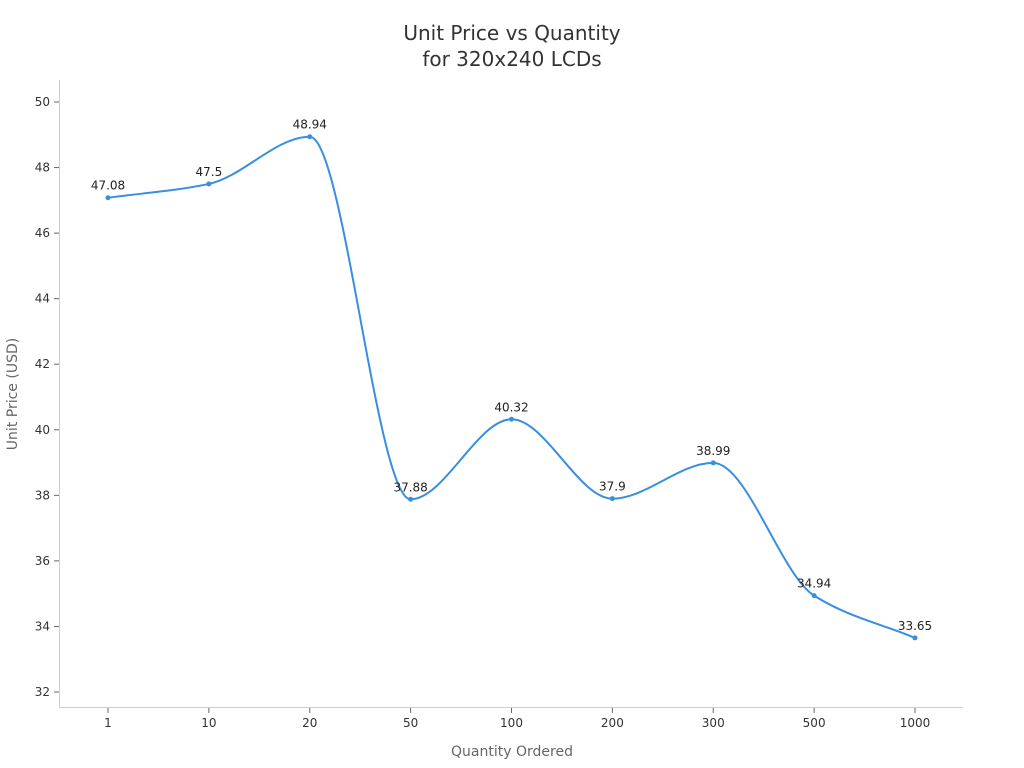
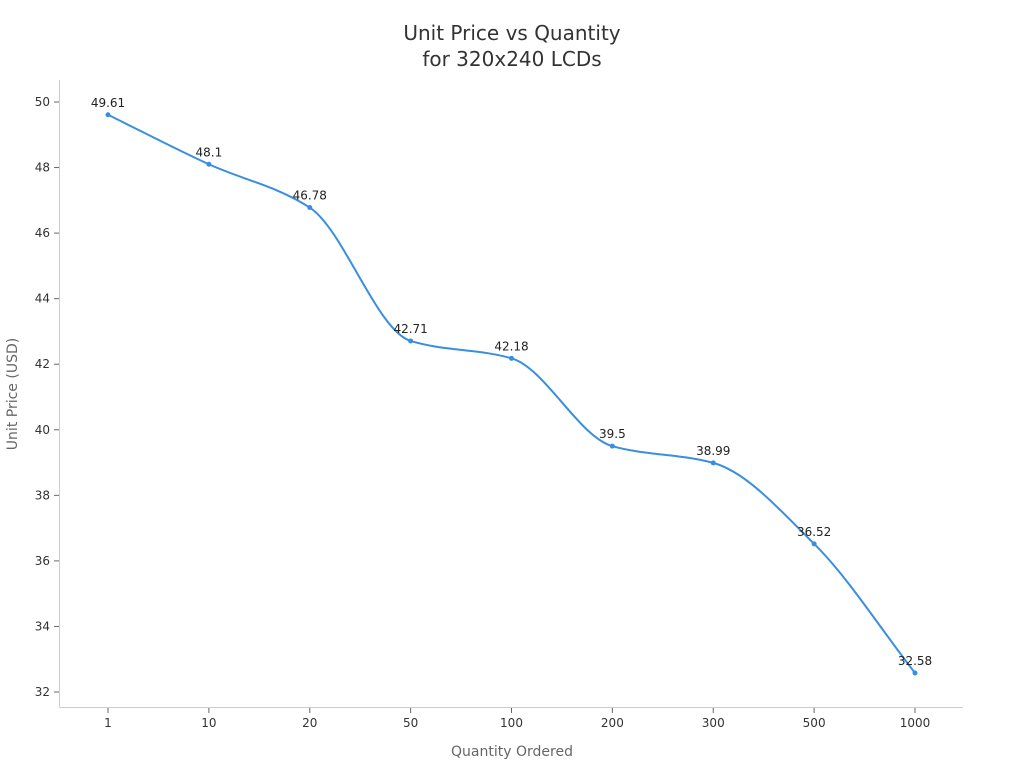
1: 47.08 -> 49.61
10: 47.5 -> 48.1
20: 48.94 -> 46.78
50: 37.88 -> 42.71
100: 40.32 -> 42.18
200: 37.9 -> 39.5
500: 34.94 -> 36.52
1000: 33.65 -> 32.58
